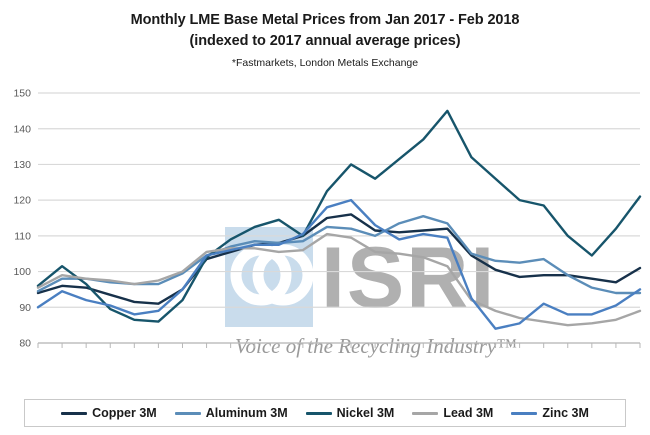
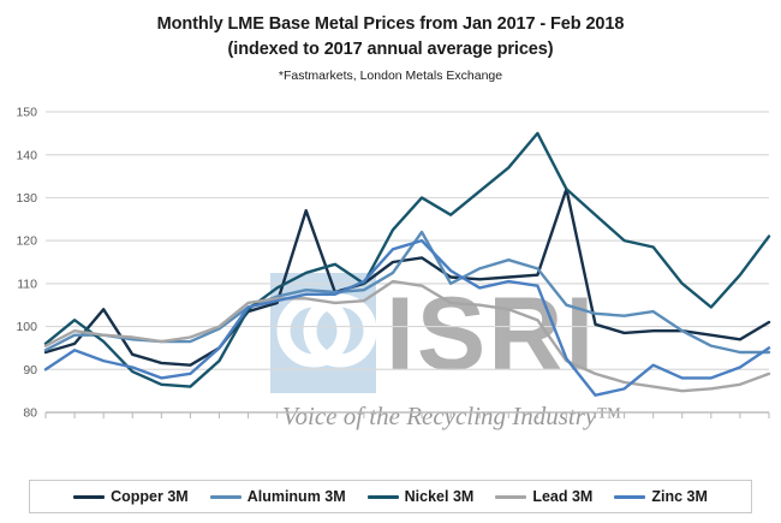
Copper 3M/Mar-17: 96 -> 104
Copper 3M/Oct-17: 108 -> 127
Aluminum 3M/Feb-18: 112 -> 122
Copper 3M/Jul-18: 104 -> 132
